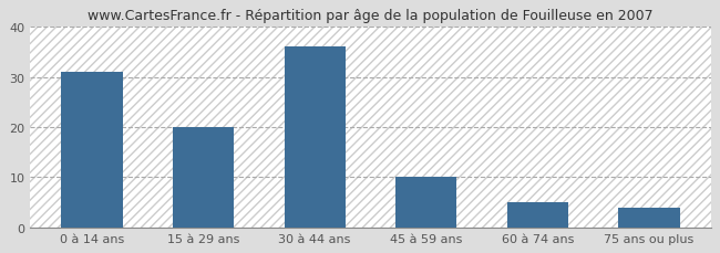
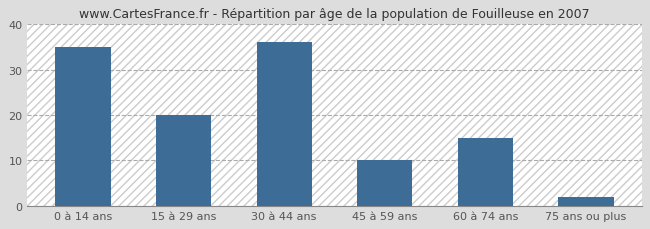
0 à 14 ans: 31 -> 35
60 à 74 ans: 5 -> 15
75 ans ou plus: 4 -> 2
